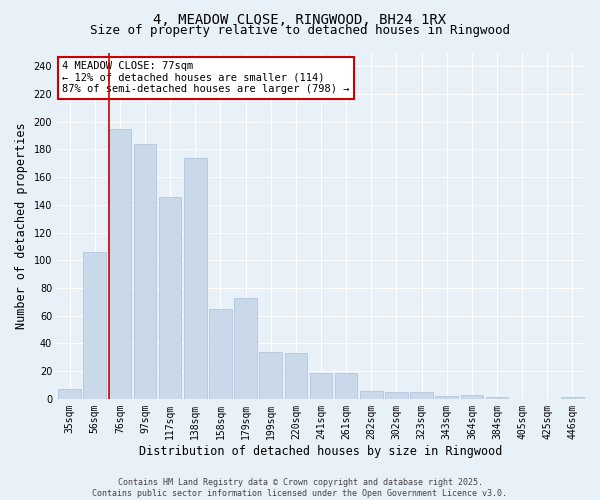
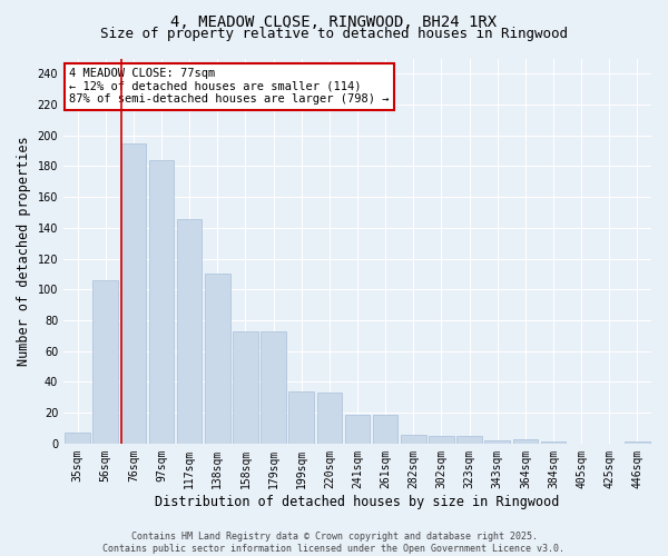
138sqm: 174 -> 110
158sqm: 65 -> 73
